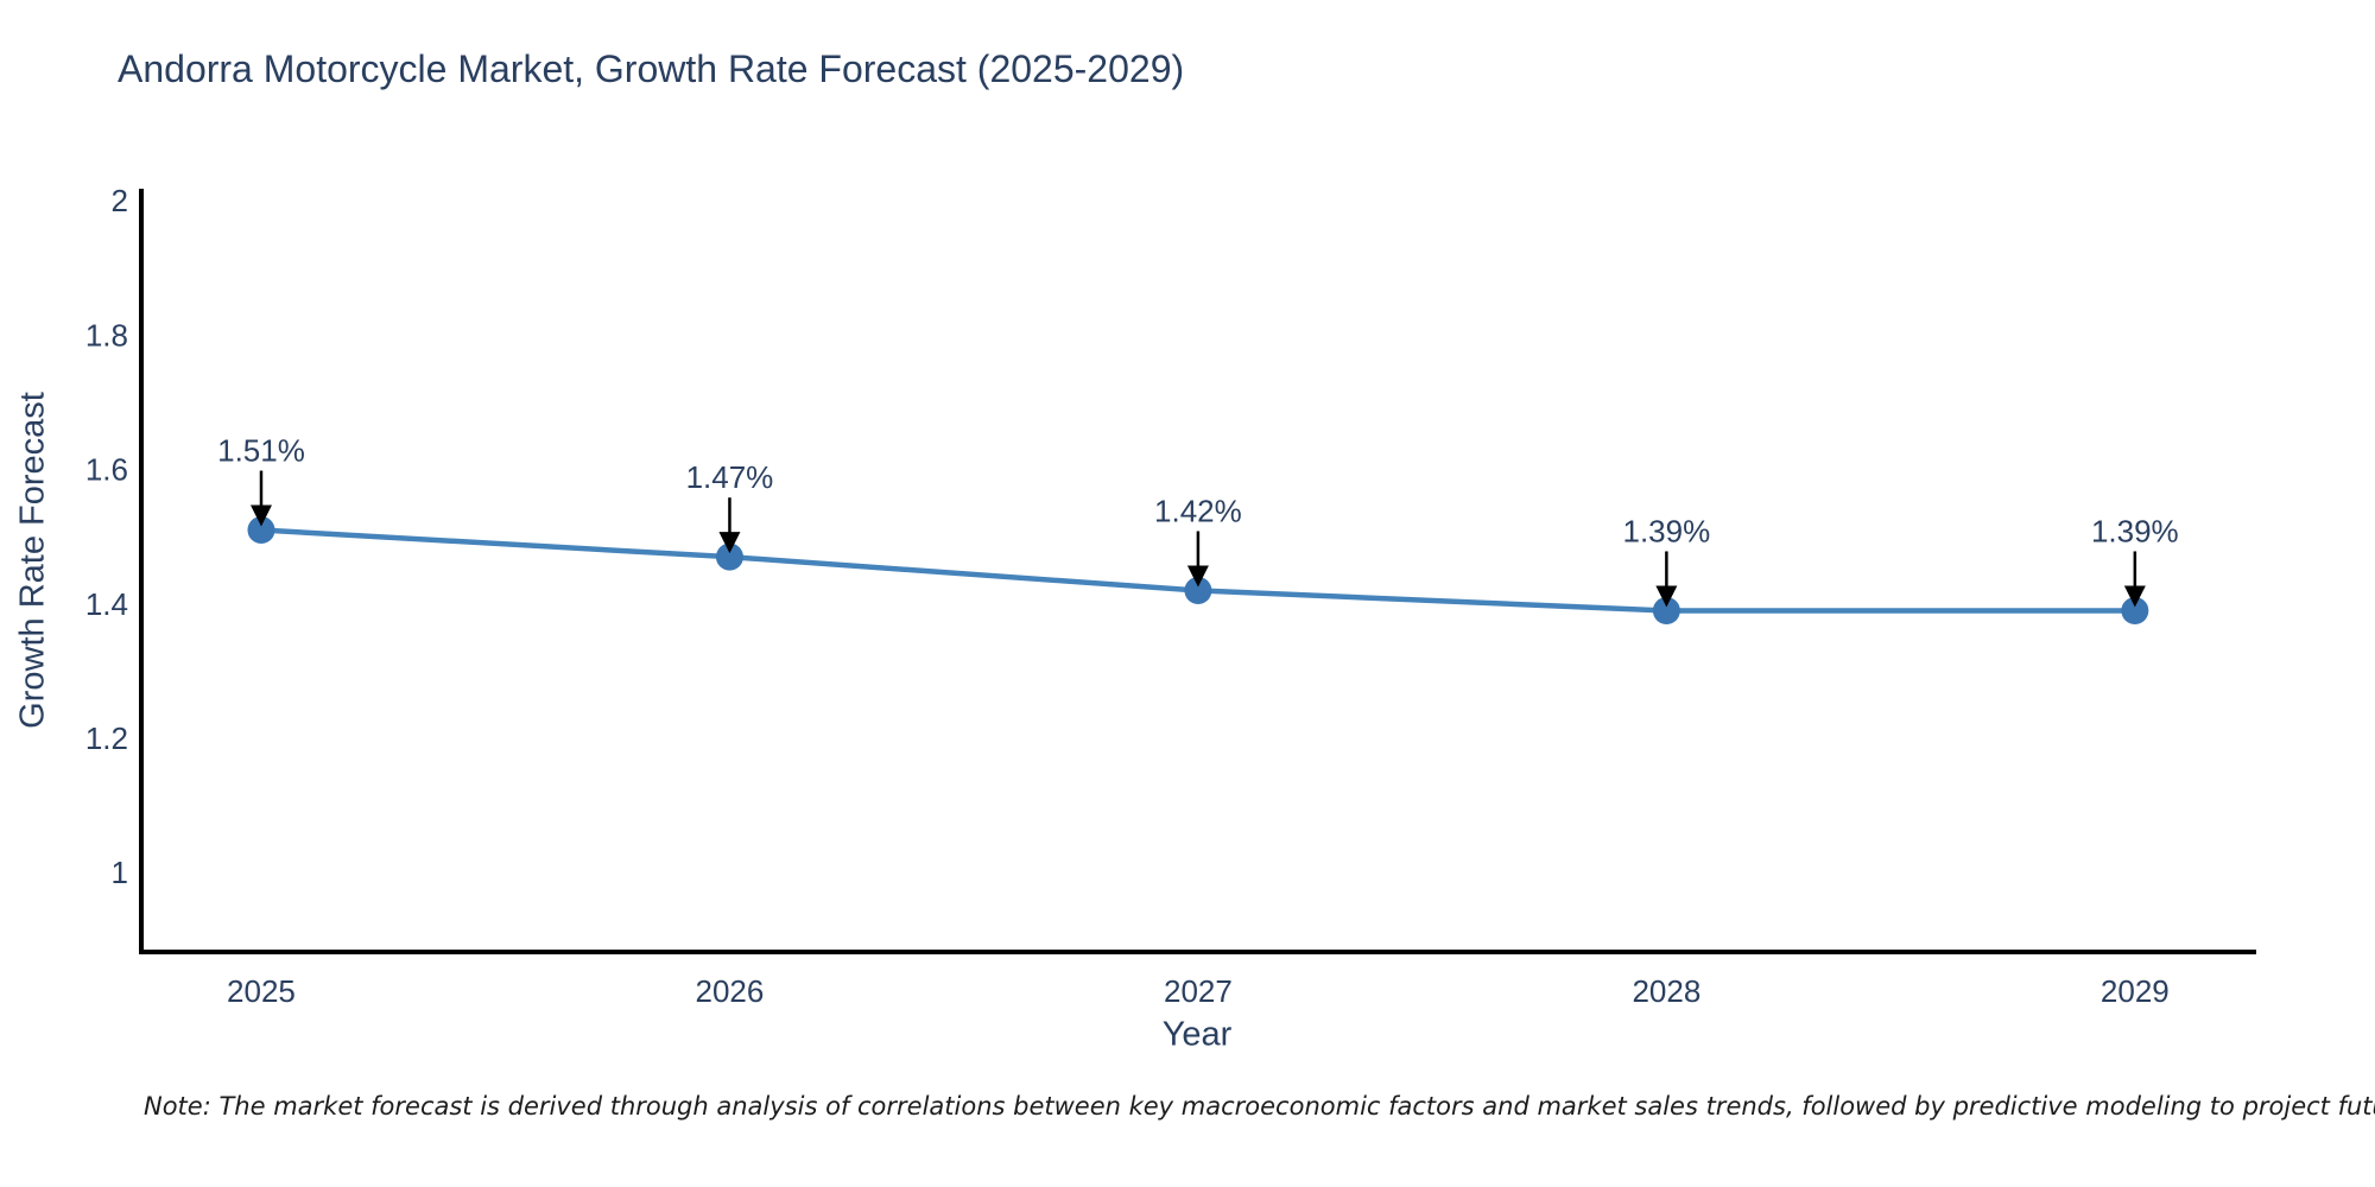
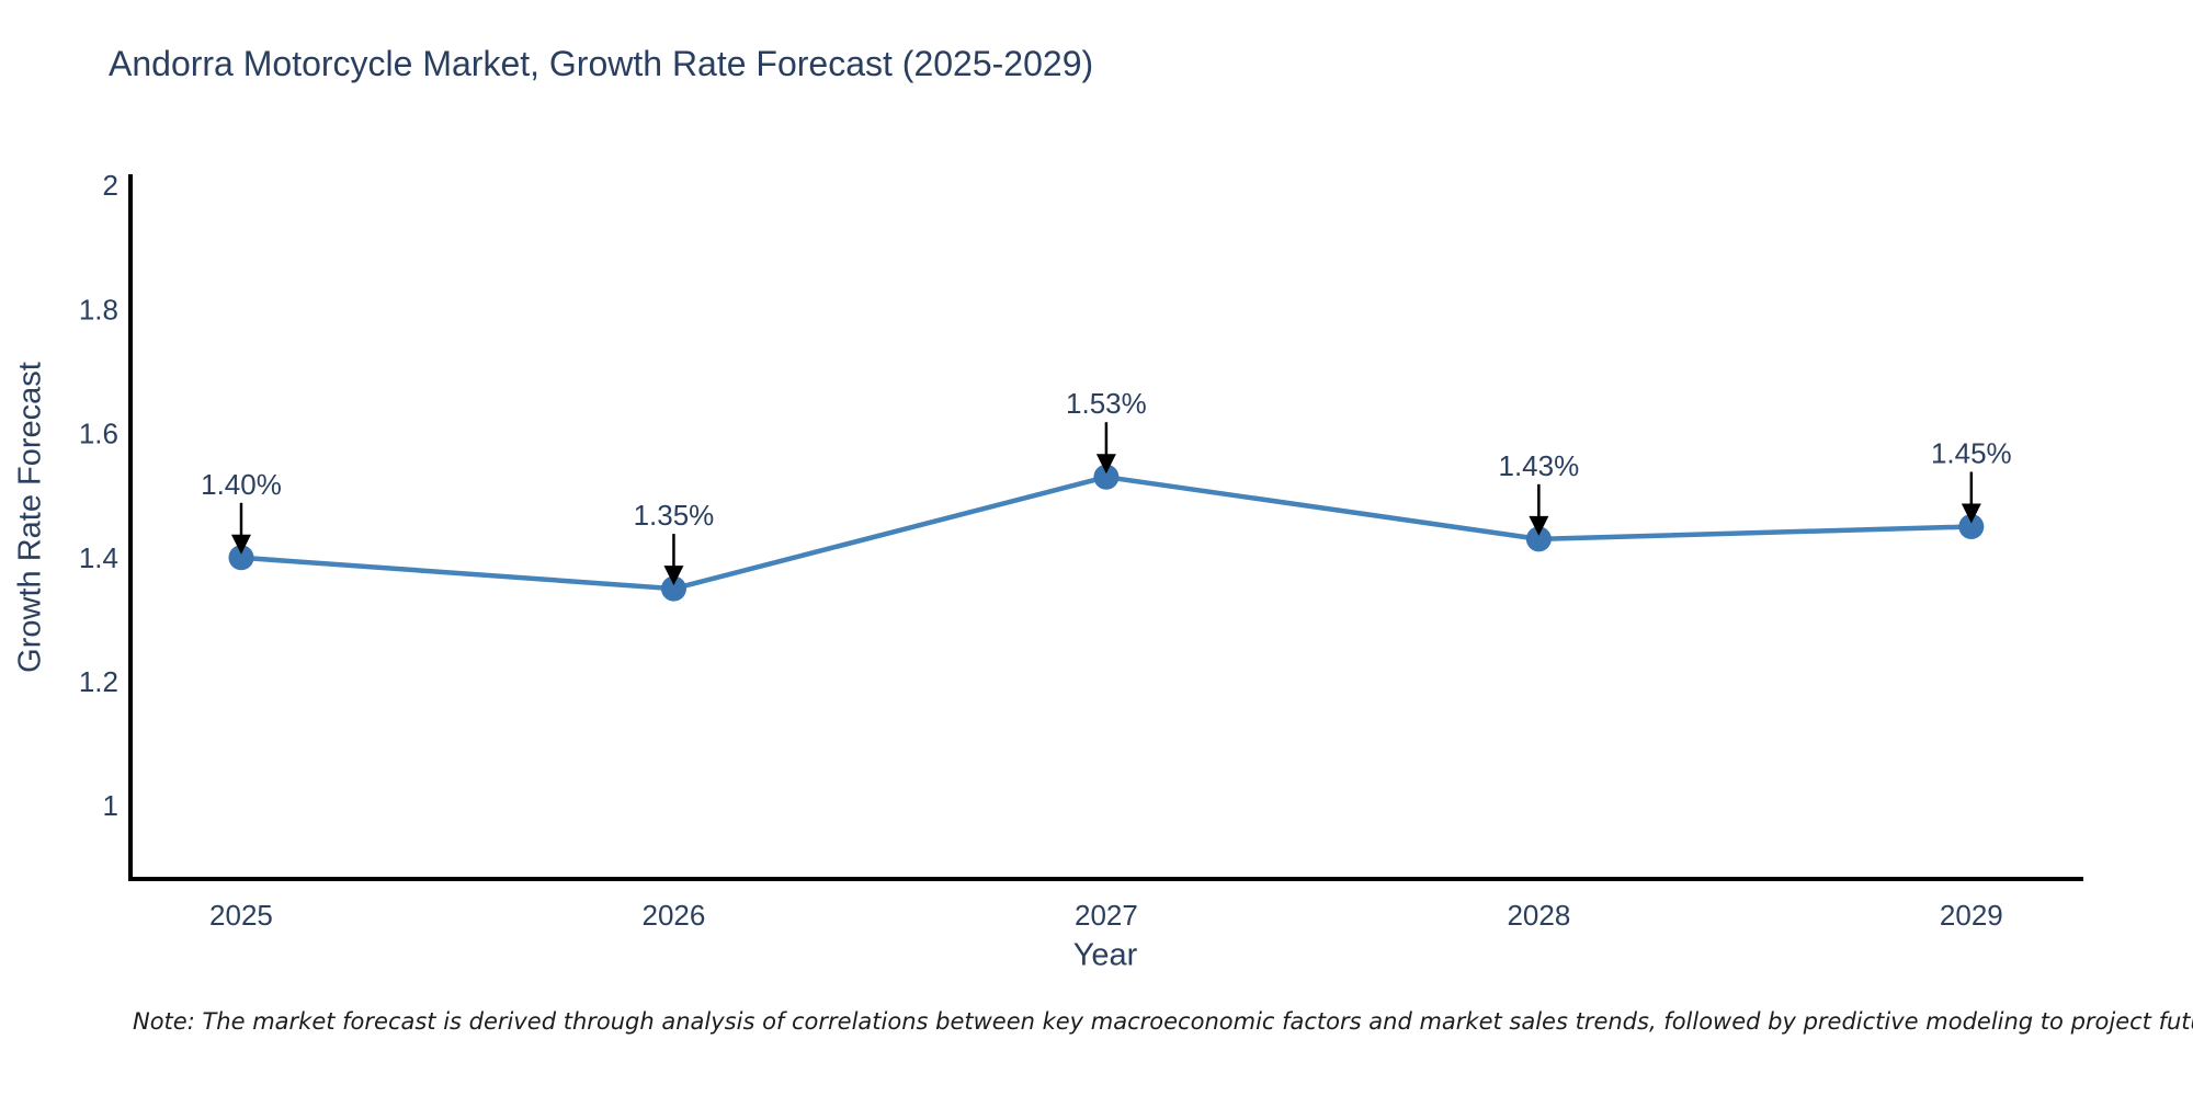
2025: 1.51% -> 1.40%
2026: 1.47% -> 1.35%
2027: 1.42% -> 1.53%
2028: 1.39% -> 1.43%
2029: 1.39% -> 1.45%
